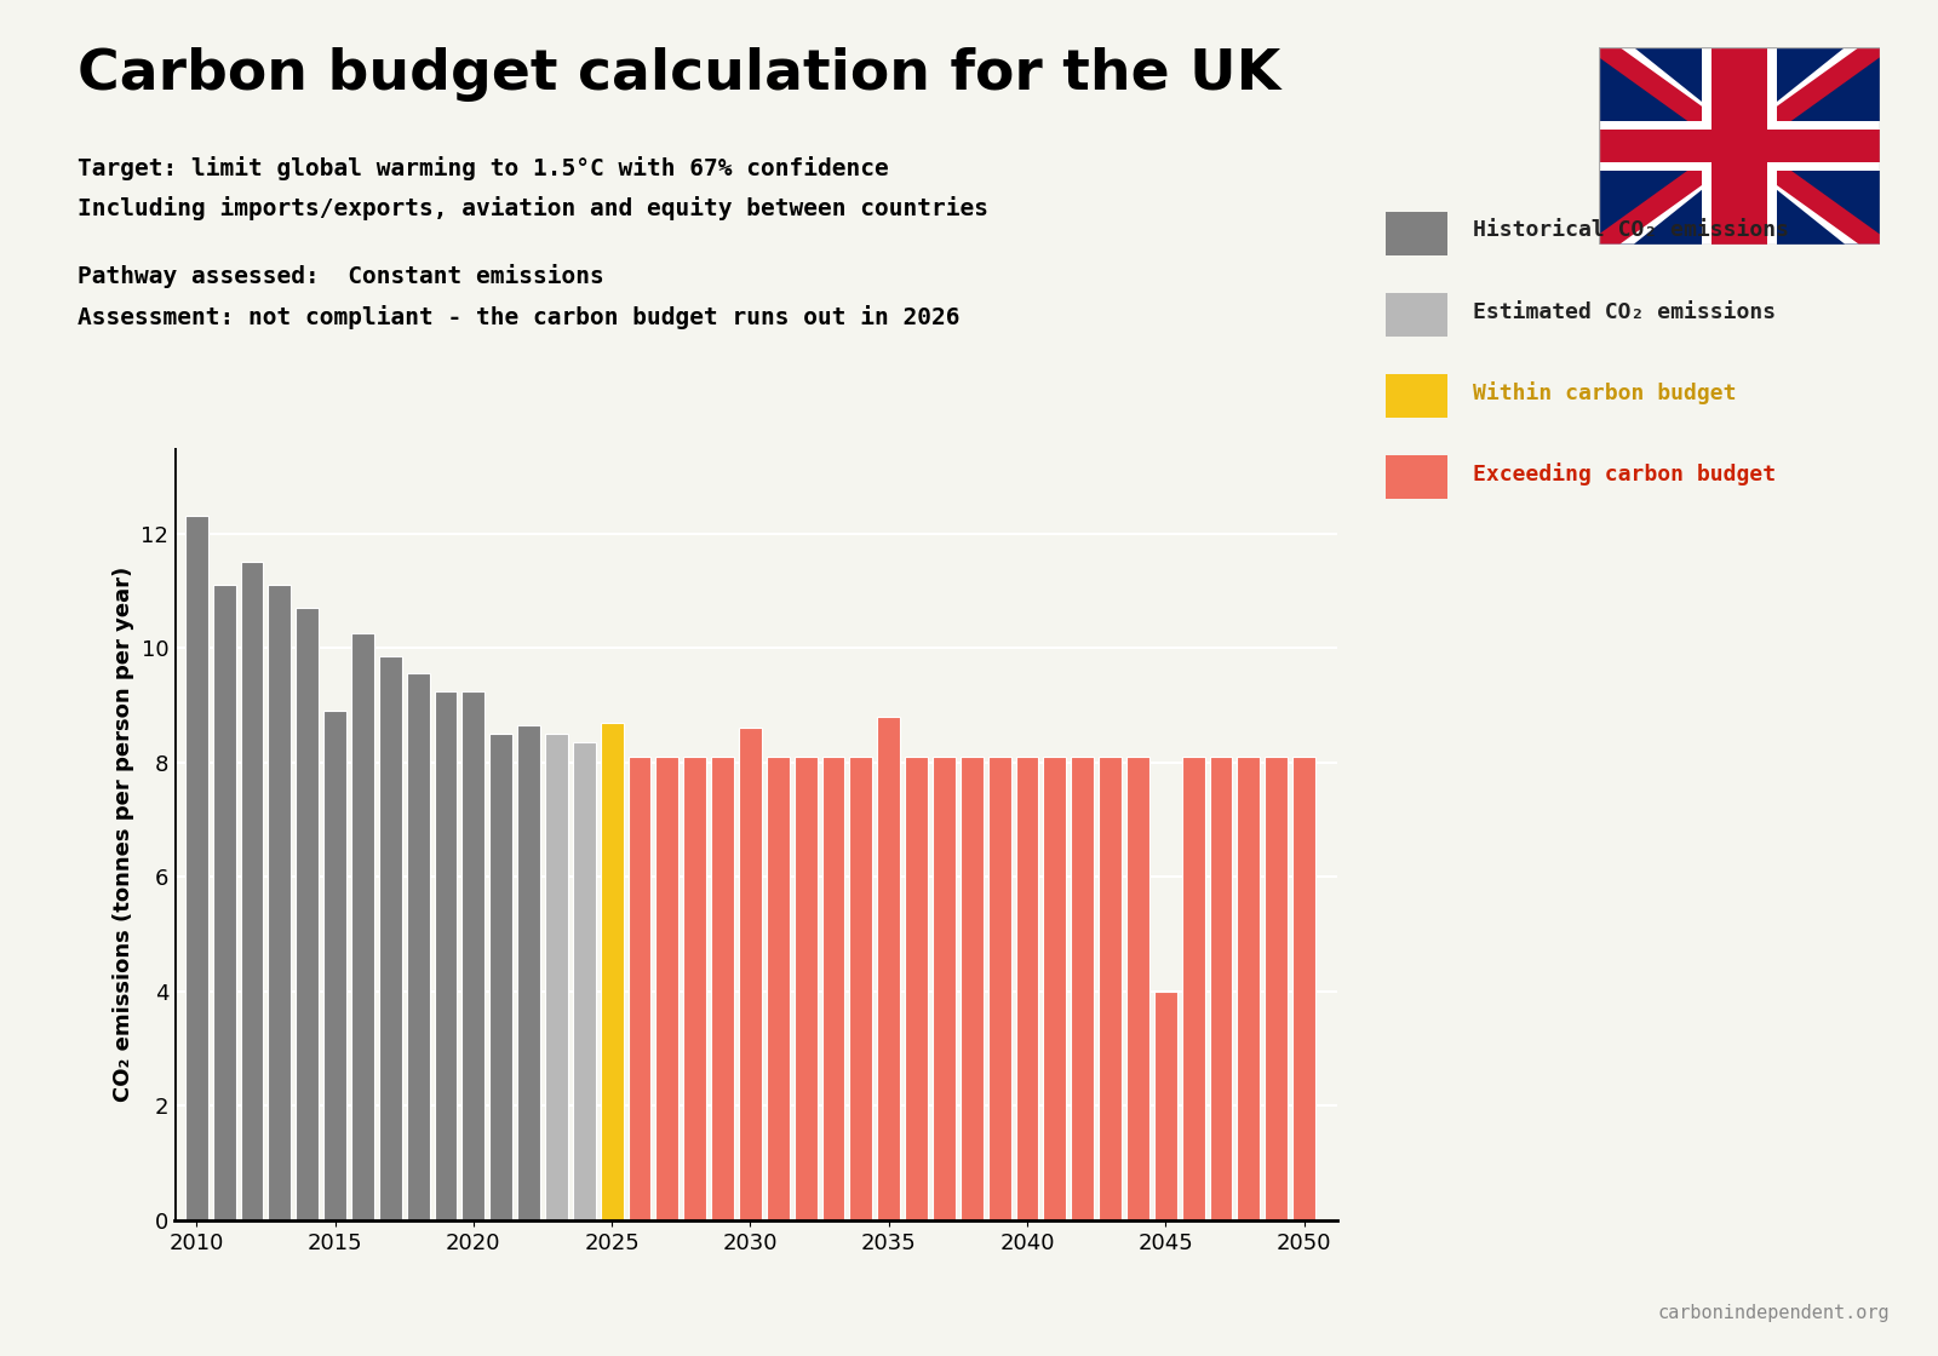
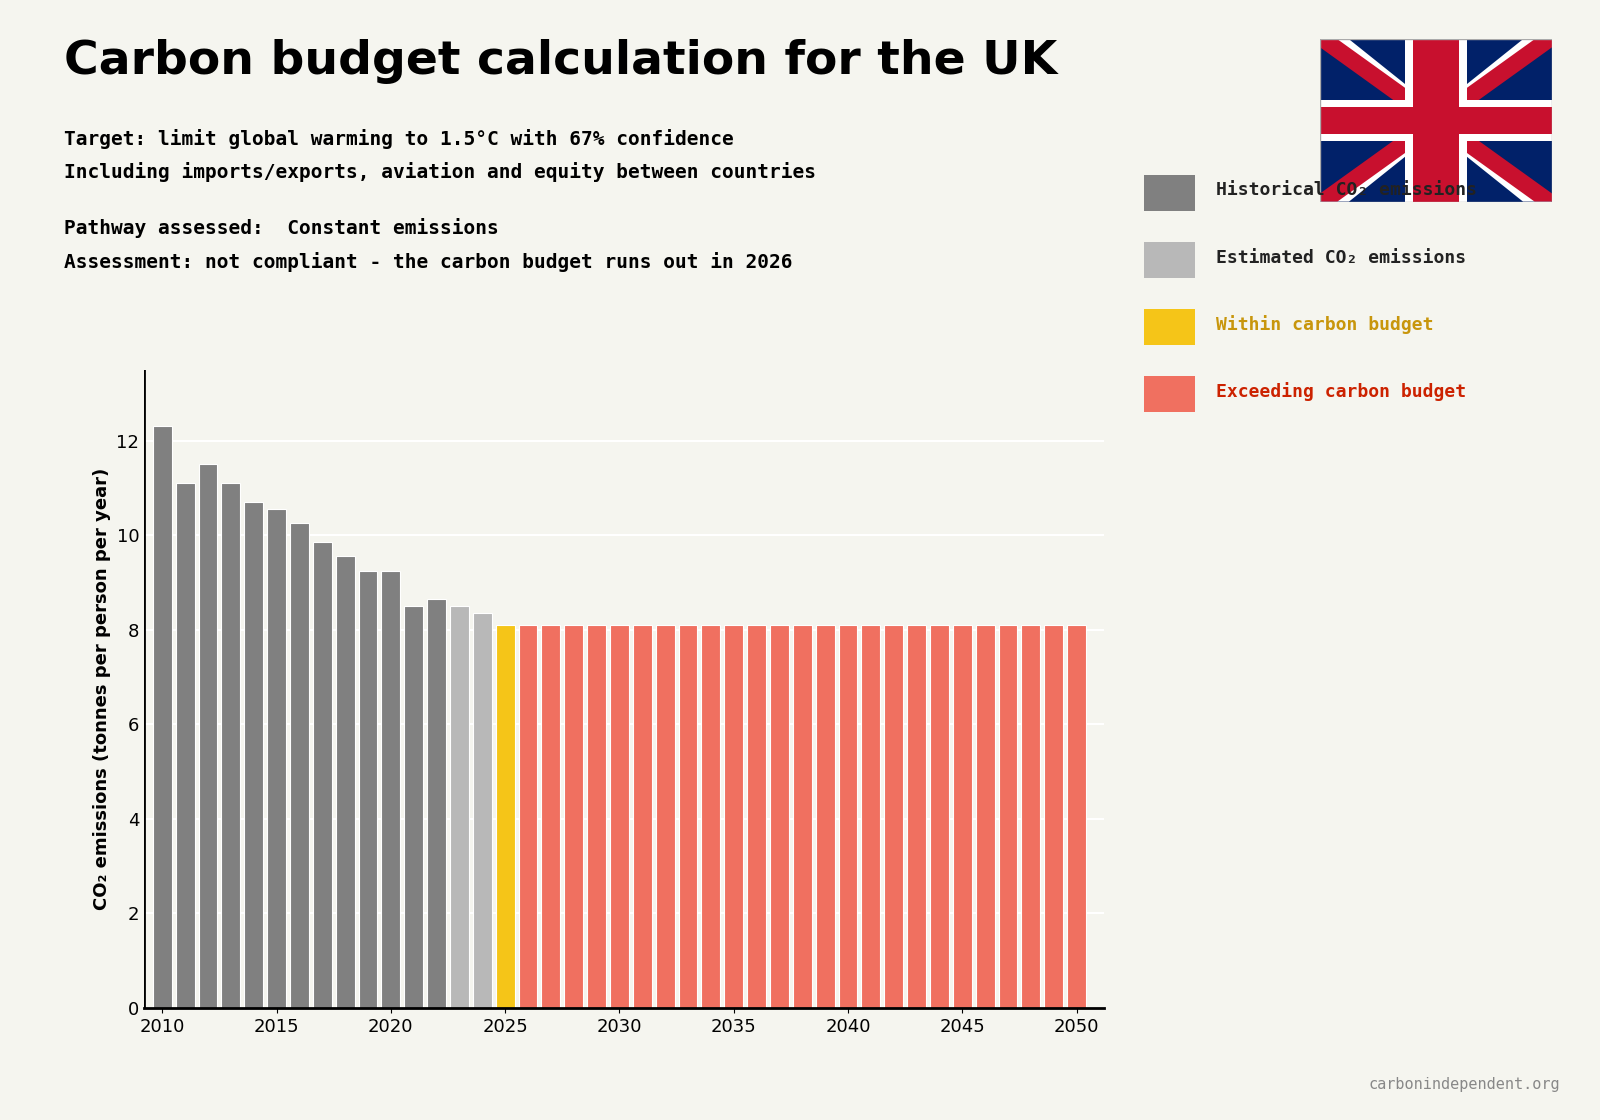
2015: 8.90 -> 10.55
2025: 8.70 -> 8.10
2030: 8.60 -> 8.10
2035: 8.80 -> 8.10
2045: 4.00 -> 8.10
